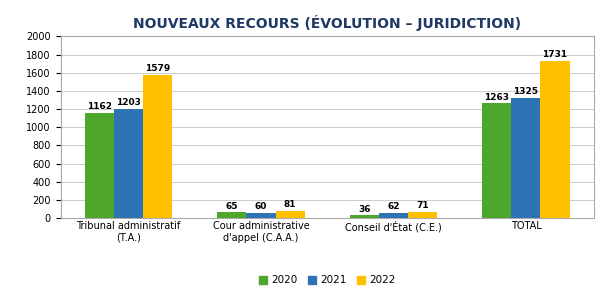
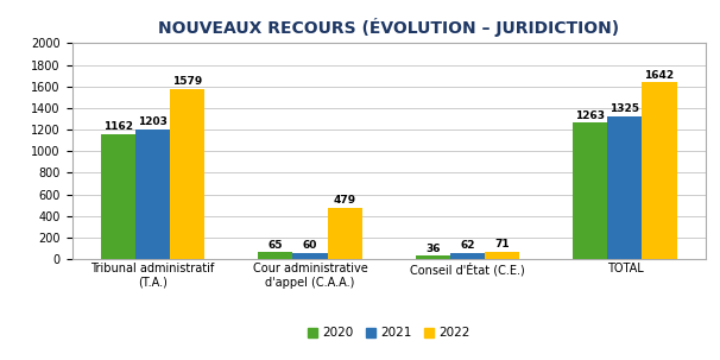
2022/Cour administrative d'appel (C.A.A.): 81 -> 479
2022/TOTAL: 1731 -> 1642
